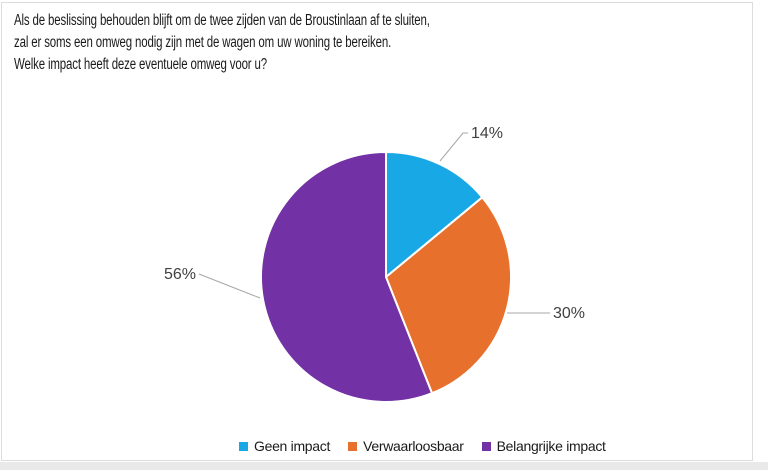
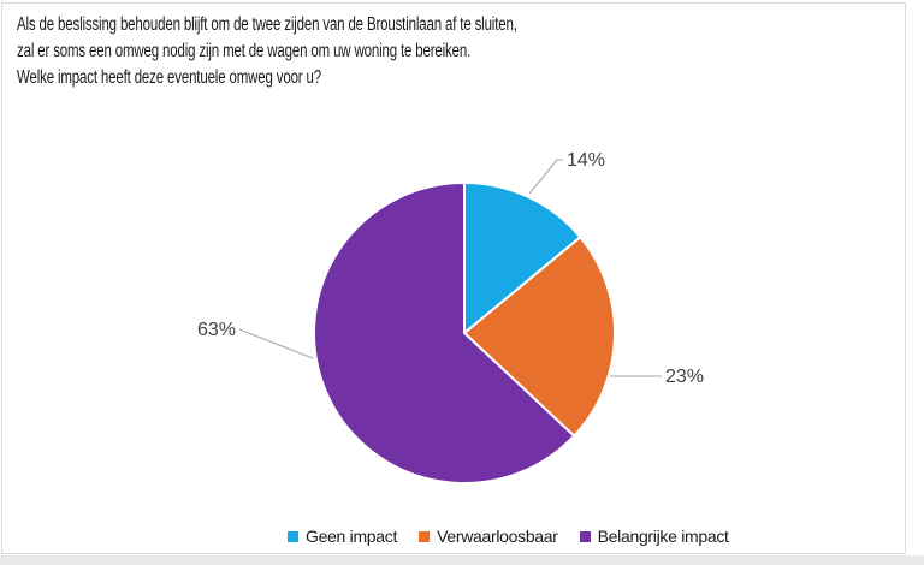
Verwaarloosbaar: 30% -> 23%
Belangrijke impact: 56% -> 63%
